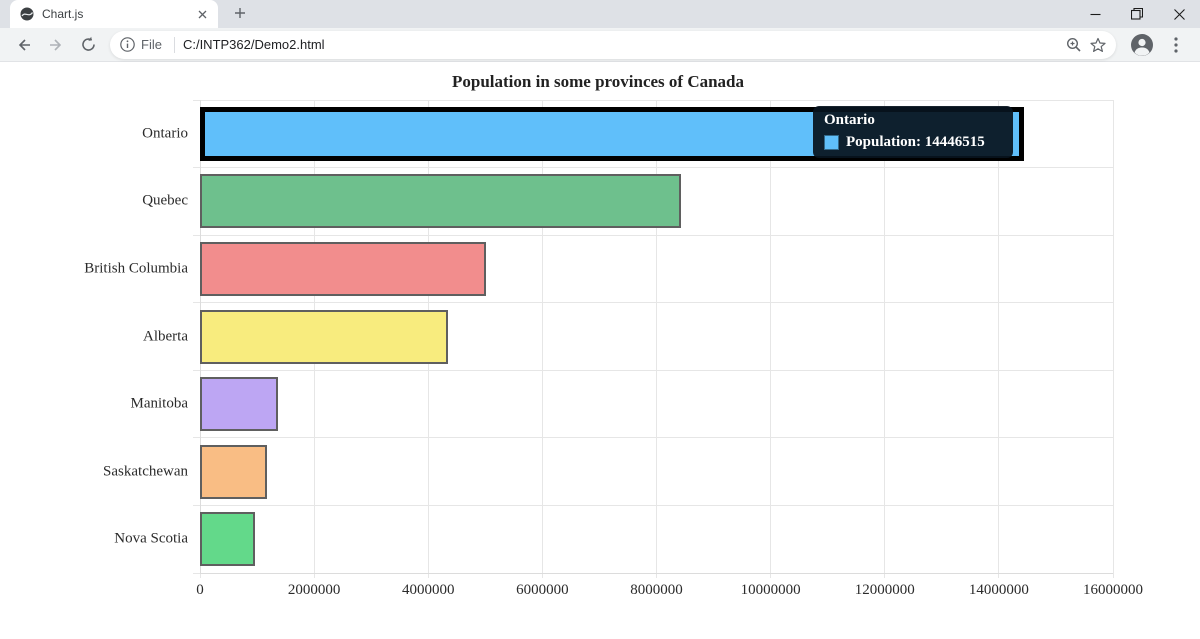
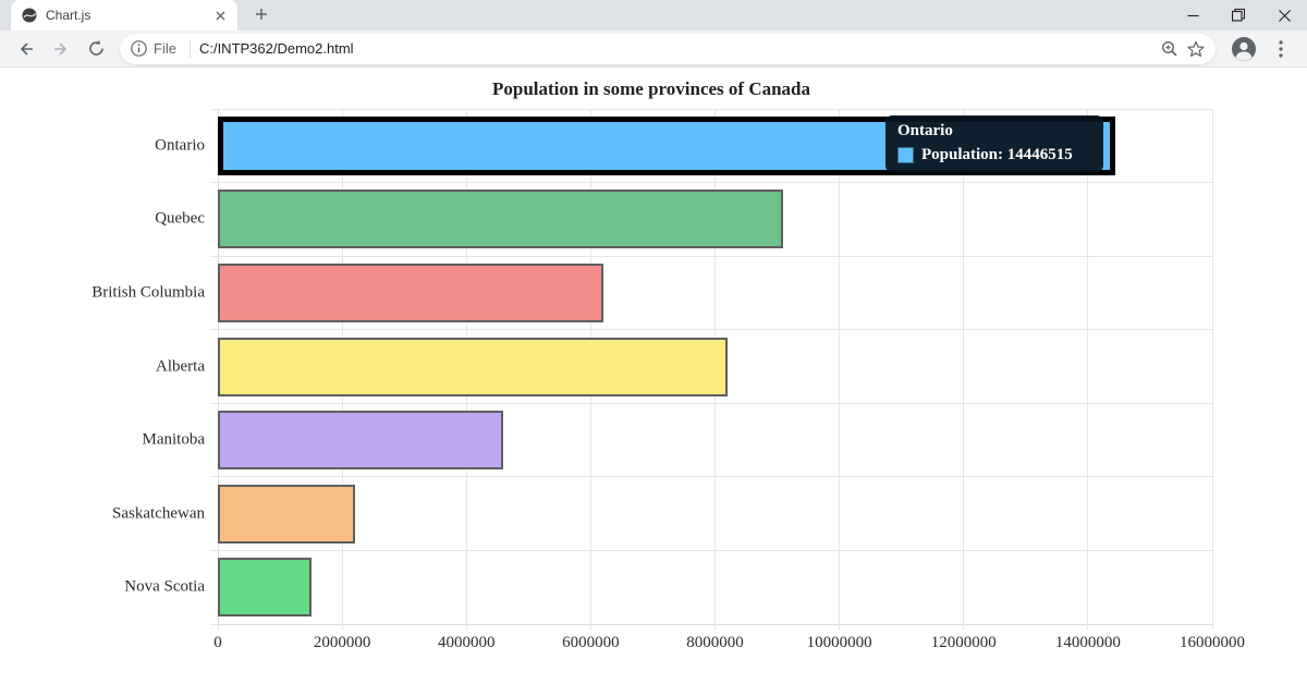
Quebec: 8400000 -> 9100000
British Columbia: 5000000 -> 6200000
Alberta: 4300000 -> 8200000
Manitoba: 1400000 -> 4600000
Saskatchewan: 1200000 -> 2200000
Nova Scotia: 1000000 -> 1500000
